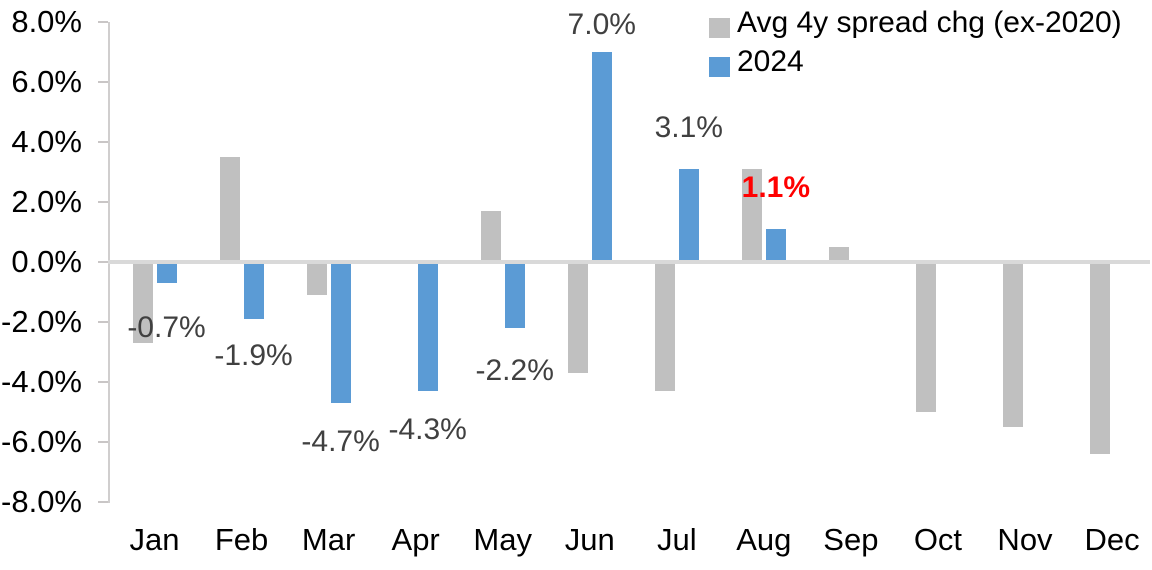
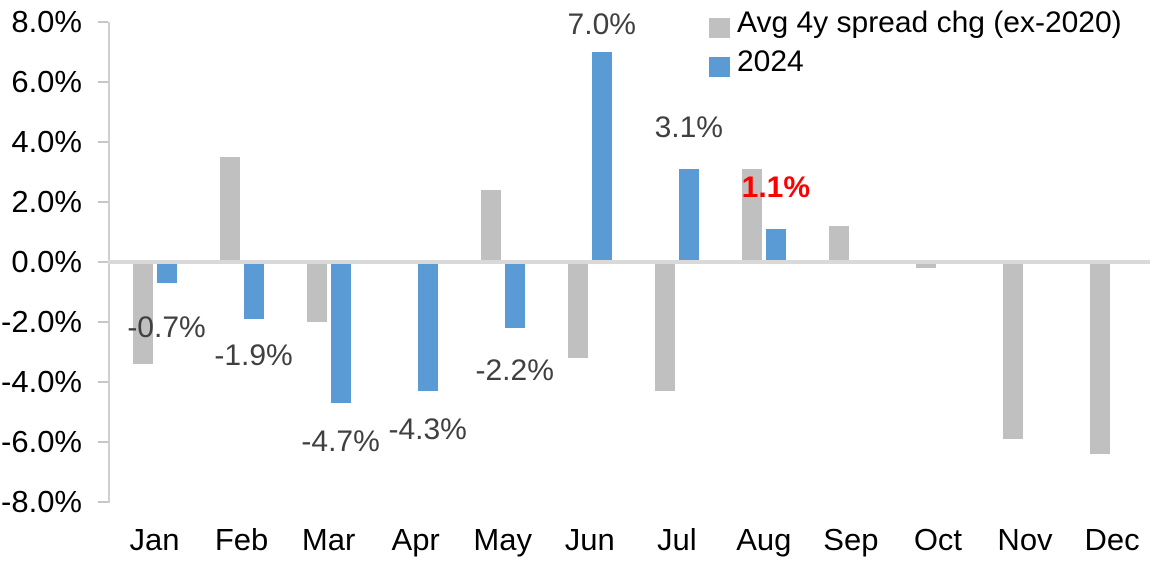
Avg 4y spread chg (ex-2020)/Jan: -2.7% -> -3.4%
Avg 4y spread chg (ex-2020)/Mar: -1.1% -> -2.0%
Avg 4y spread chg (ex-2020)/May: 1.7% -> 2.4%
Avg 4y spread chg (ex-2020)/Jun: -3.7% -> -3.2%
Avg 4y spread chg (ex-2020)/Sep: 0.5% -> 1.2%
Avg 4y spread chg (ex-2020)/Oct: -5.0% -> -0.2%
Avg 4y spread chg (ex-2020)/Nov: -5.5% -> -5.9%
